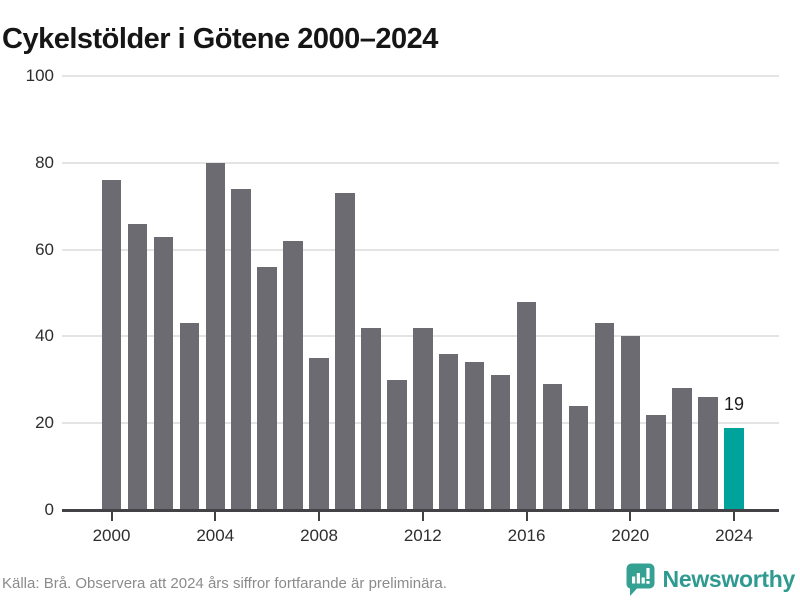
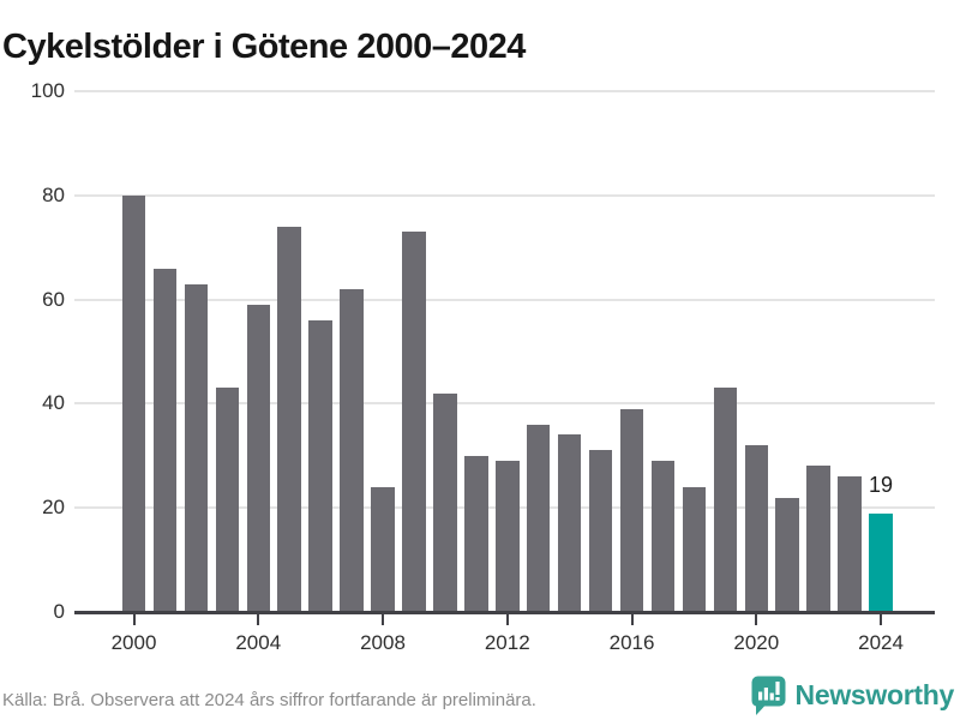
2000: 76 -> 80
2004: 80 -> 59
2008: 35 -> 24
2012: 42 -> 29
2016: 48 -> 39
2020: 40 -> 32
